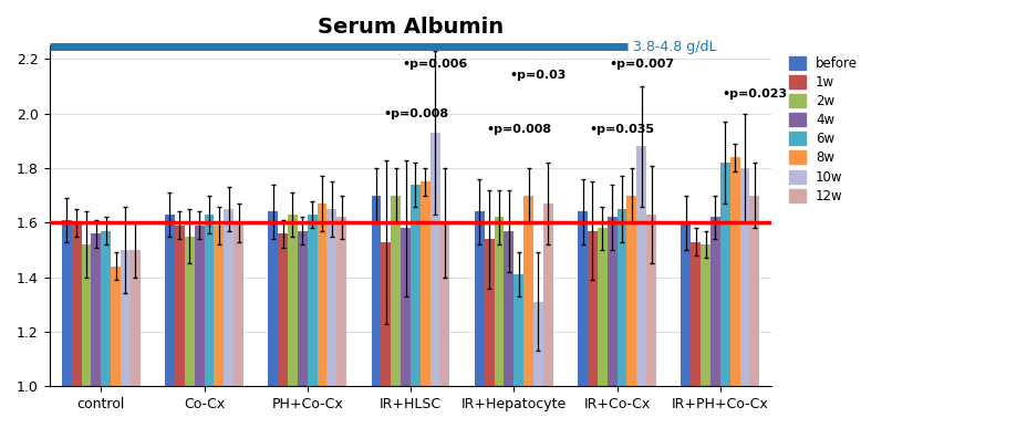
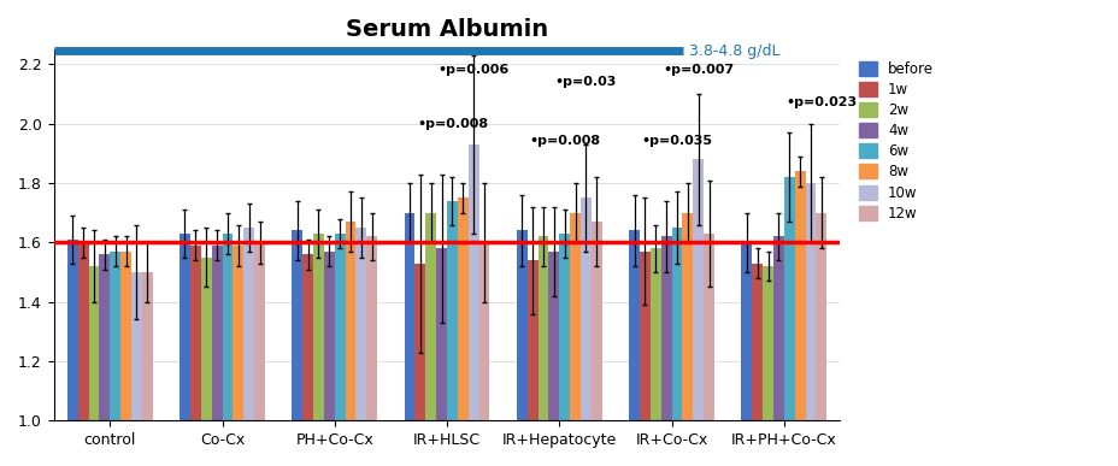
8w/control: 1.44 -> 1.57
6w/IR+Hepatocyte: 1.41 -> 1.63
10w/IR+Hepatocyte: 1.31 -> 1.75
